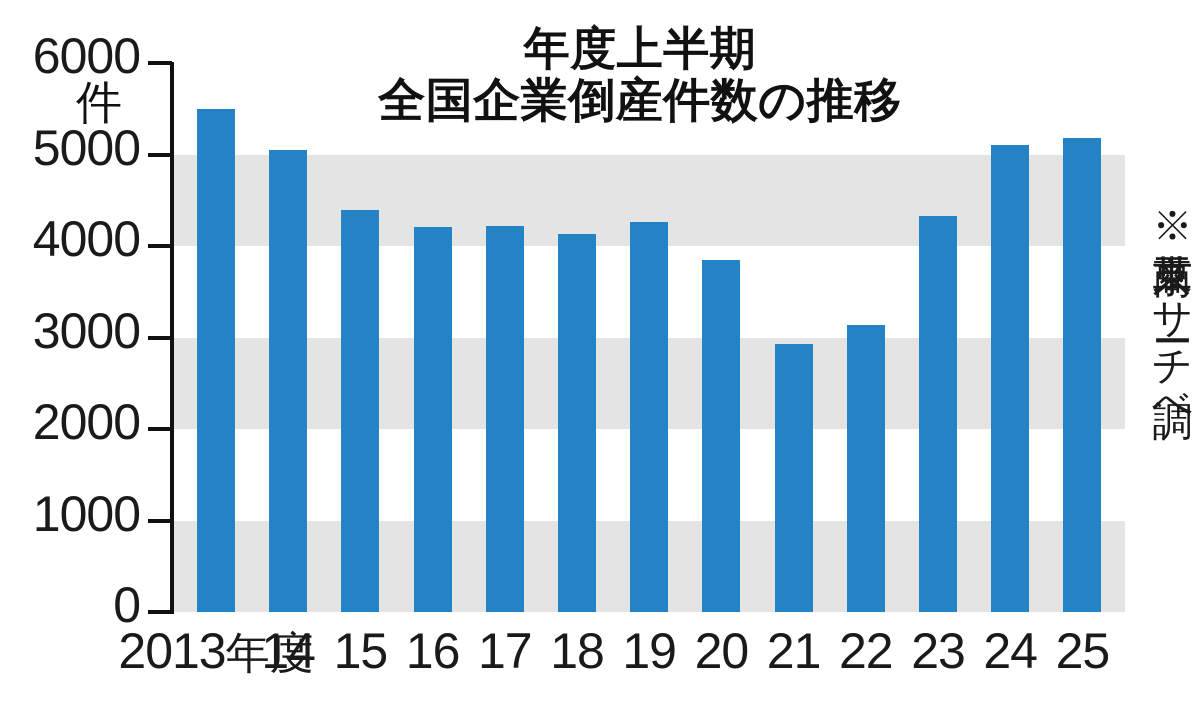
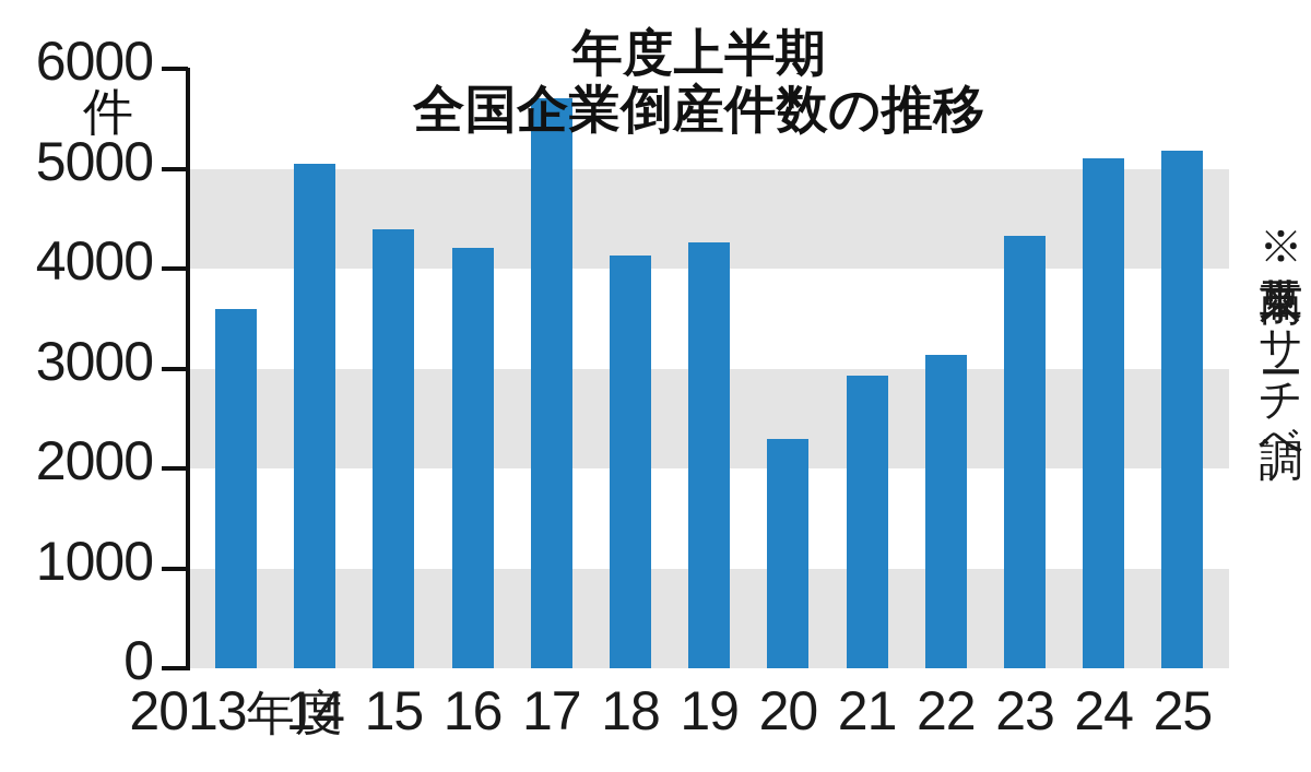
2013年度: 5500 -> 3600
17: 4200 -> 5700
20: 3800 -> 2300
